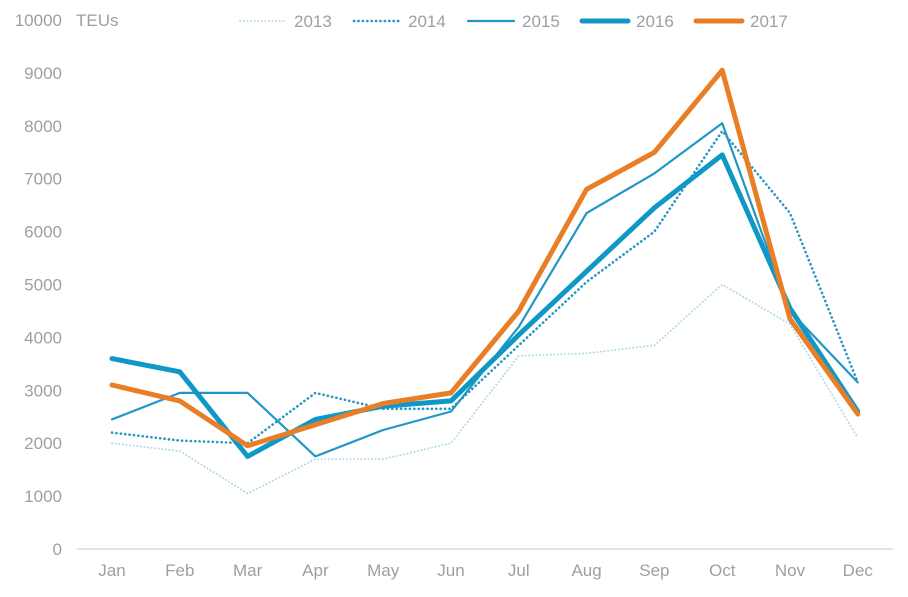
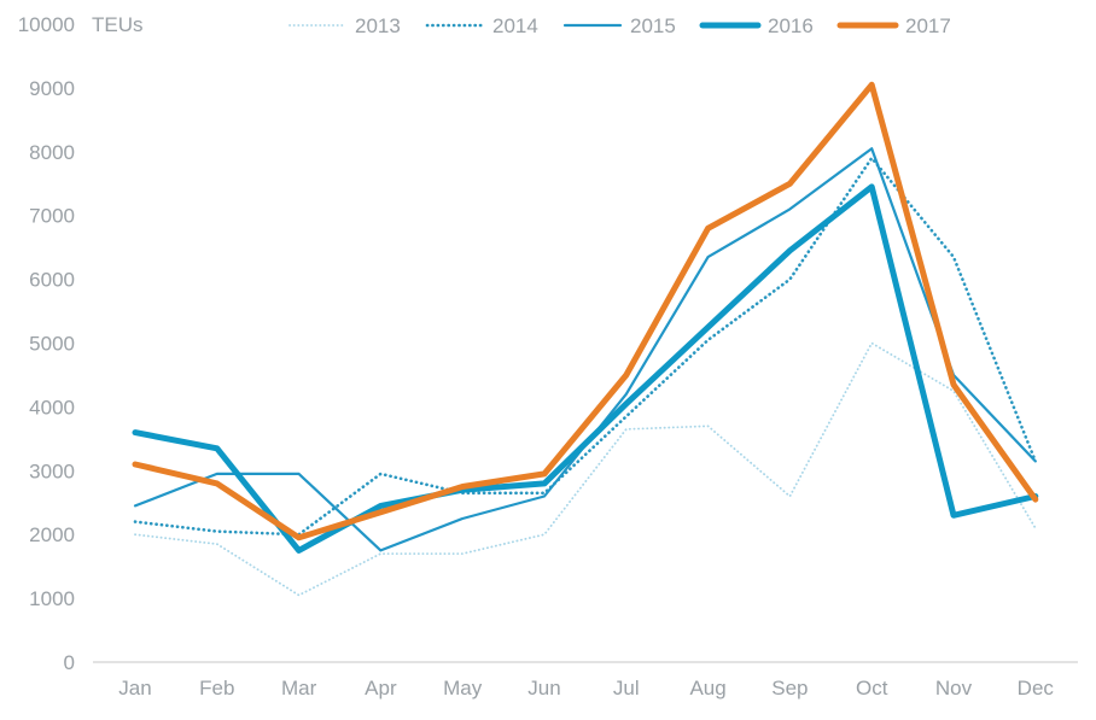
2013/Sep: 3800 -> 2600
2016/Nov: 4600 -> 2300
